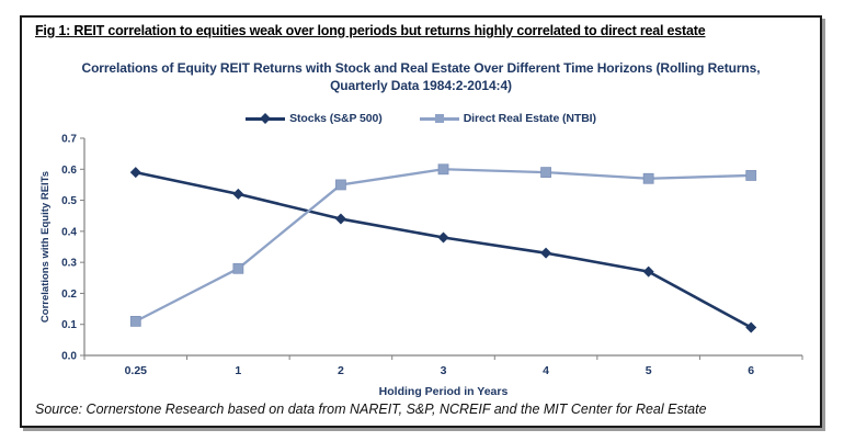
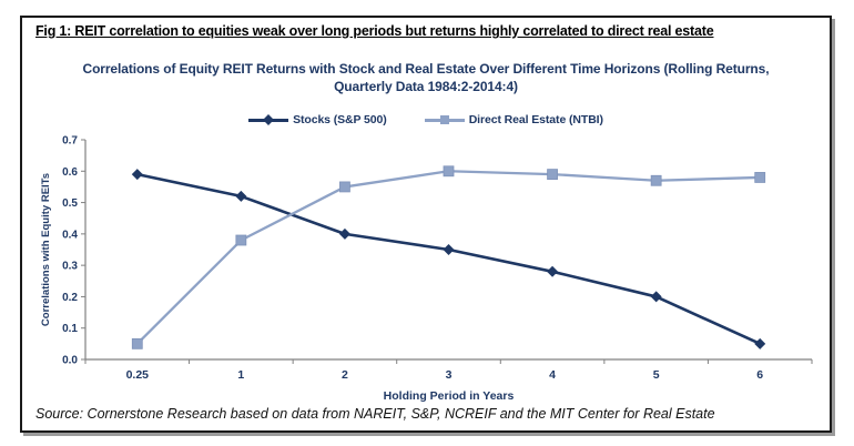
Direct Real Estate (NTBI)/0.25: 0.11 -> 0.05
Direct Real Estate (NTBI)/1: 0.28 -> 0.38
Stocks (S&P 500)/2: 0.44 -> 0.40
Stocks (S&P 500)/3: 0.38 -> 0.35
Stocks (S&P 500)/4: 0.33 -> 0.28
Stocks (S&P 500)/5: 0.27 -> 0.20
Stocks (S&P 500)/6: 0.09 -> 0.05
